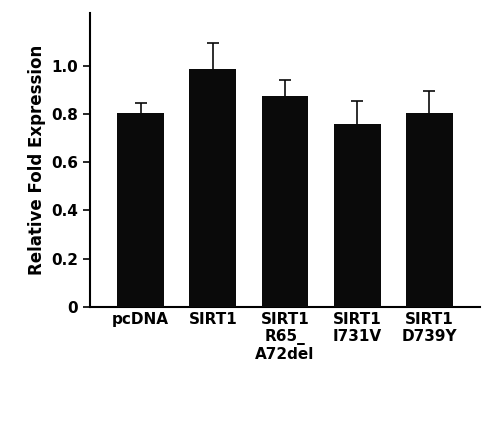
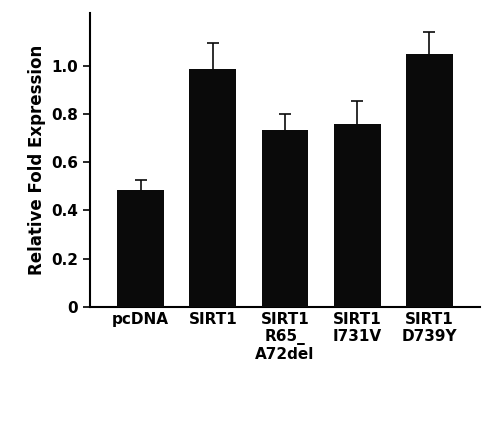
pcDNA: 0.805 -> 0.485
SIRT1 R65_ A72del: 0.875 -> 0.735
SIRT1 D739Y: 0.805 -> 1.050
